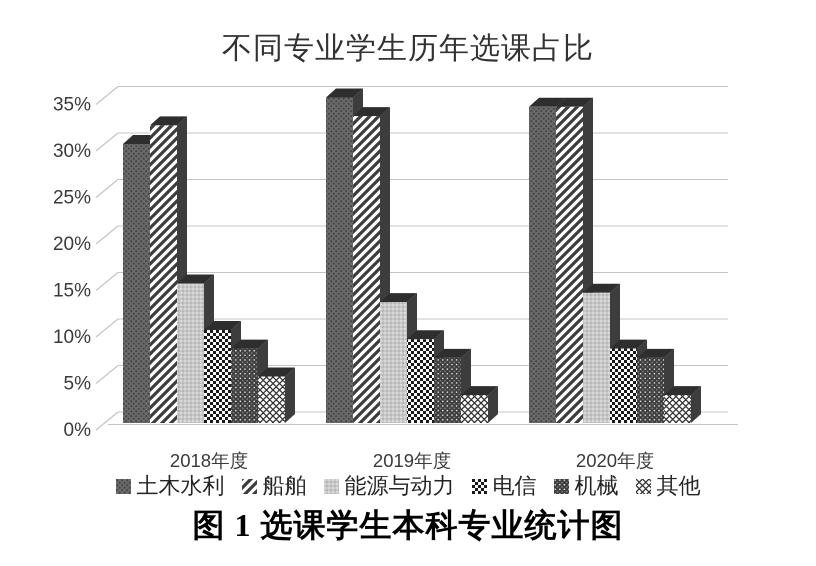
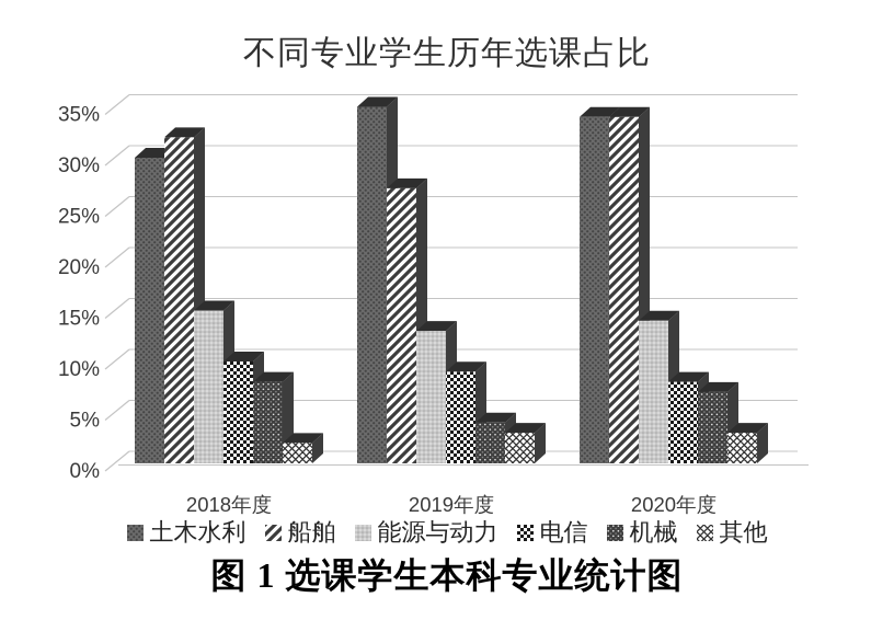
其他/2018年度: 5% -> 2%
船舶/2019年度: 33% -> 27%
机械/2019年度: 7% -> 4%
